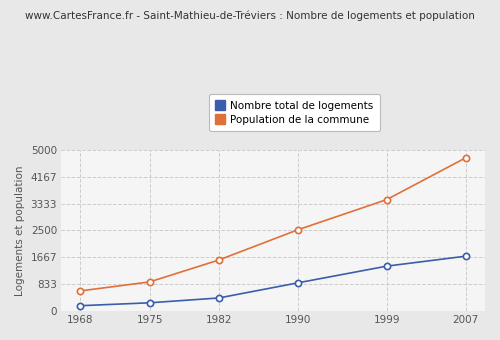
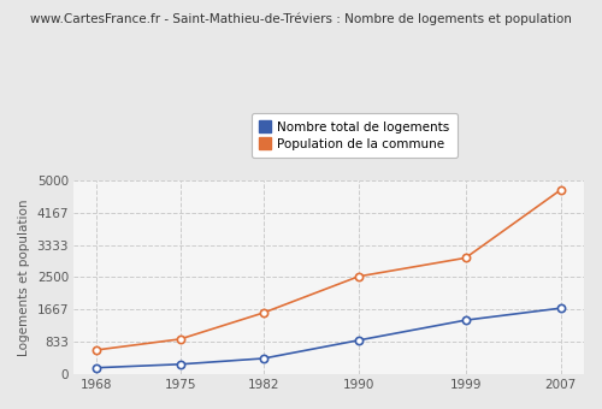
Population de la commune/1999: 3460 -> 3000
